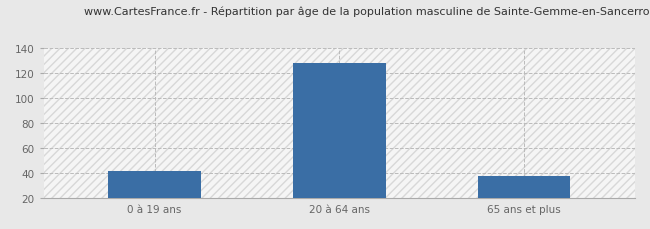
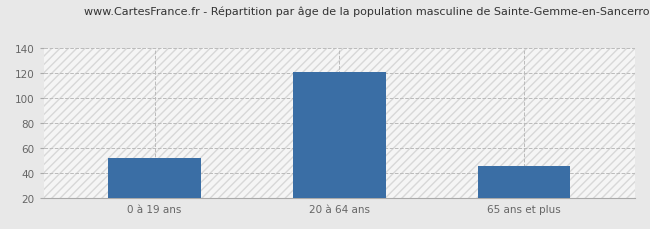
0 à 19 ans: 42 -> 52
20 à 64 ans: 128 -> 121
65 ans et plus: 38 -> 46
